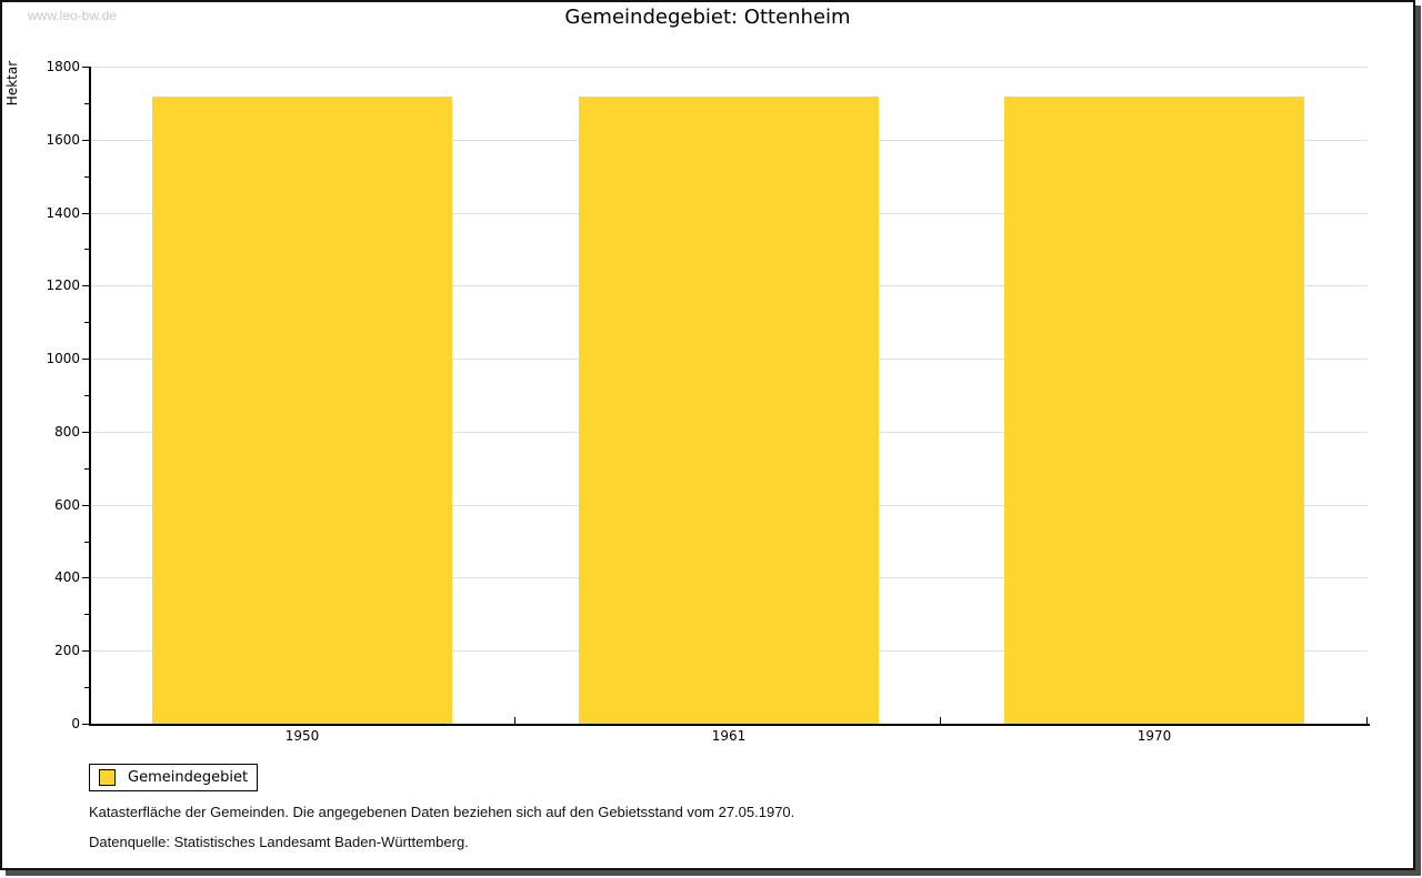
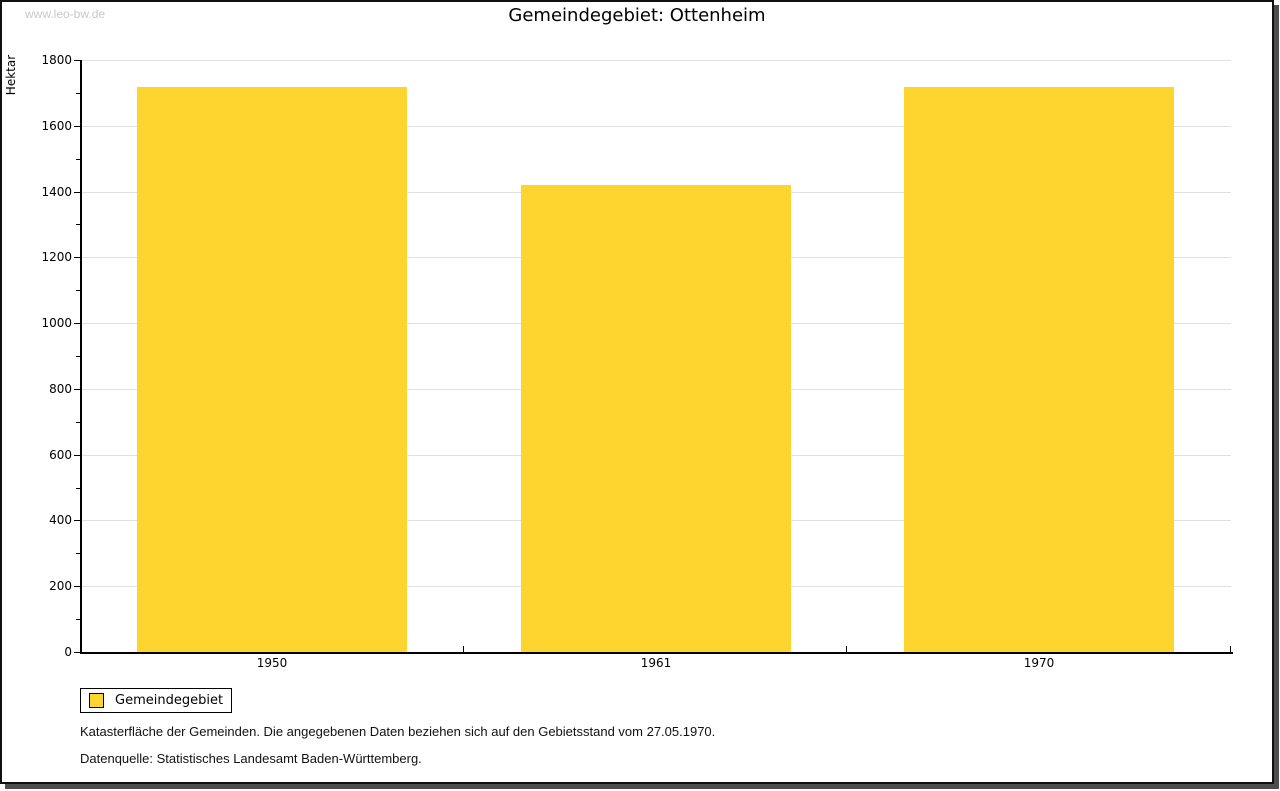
1961: 1720 -> 1420
